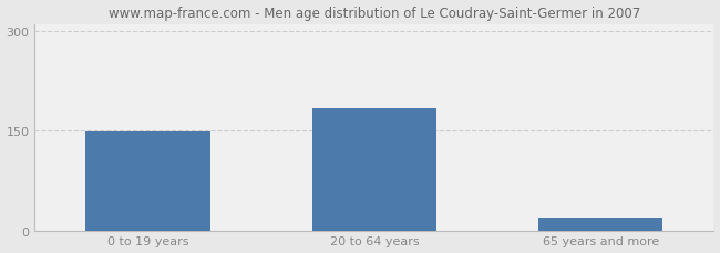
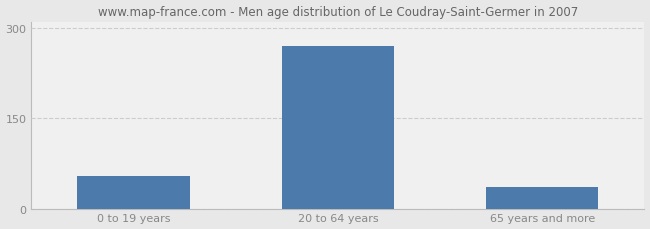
0 to 19 years: 148 -> 54
20 to 64 years: 183 -> 270
65 years and more: 19 -> 36
